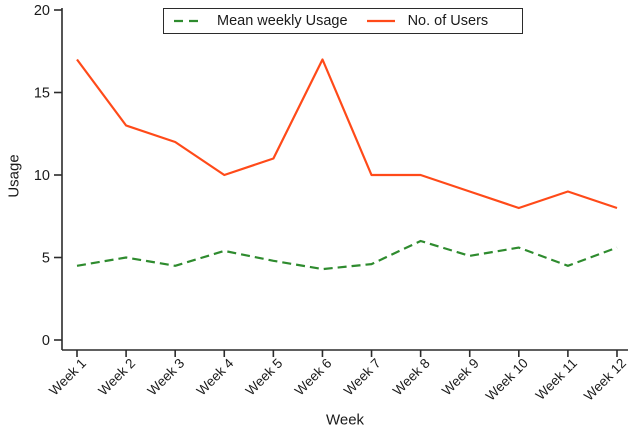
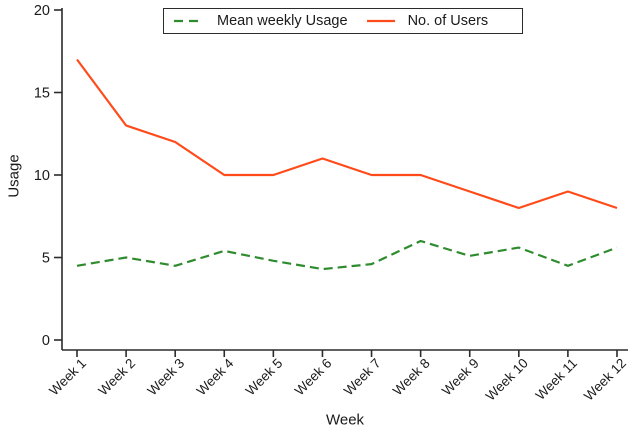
No. of Users/Week 5: 11 -> 10
No. of Users/Week 6: 17 -> 11
